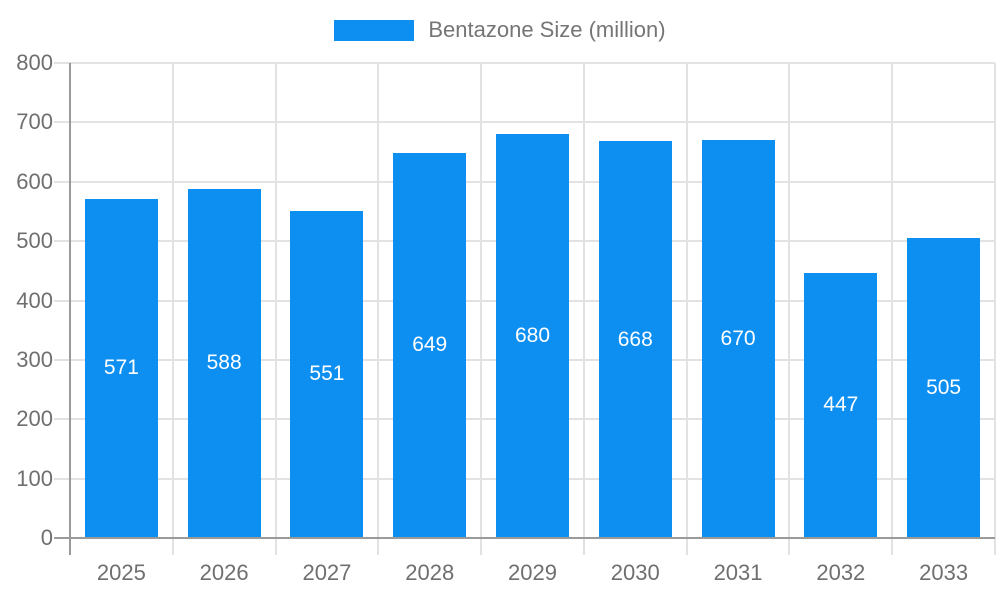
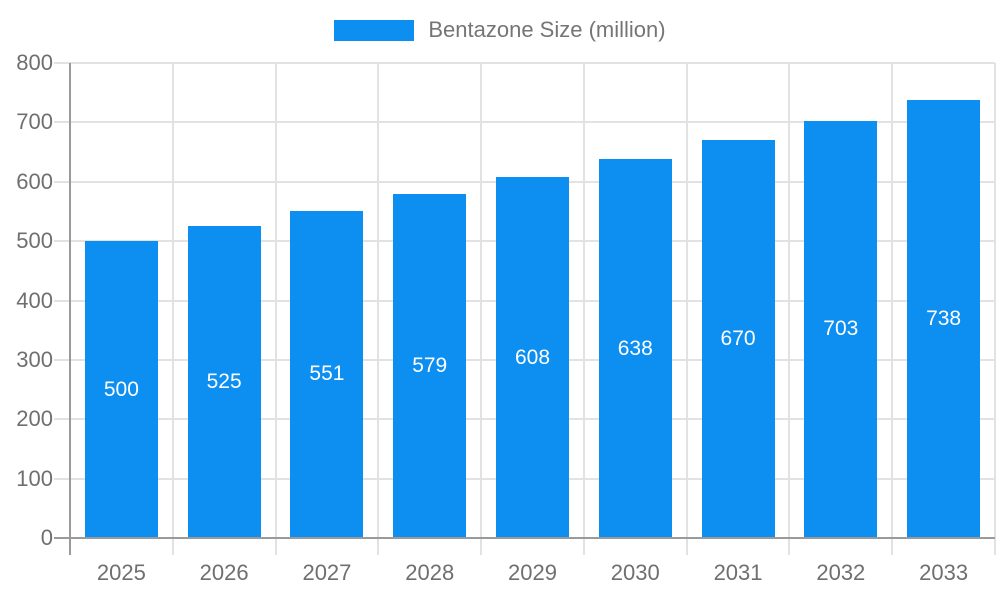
2025: 571 -> 500
2026: 588 -> 525
2028: 649 -> 579
2029: 680 -> 608
2030: 668 -> 638
2032: 447 -> 703
2033: 505 -> 738
